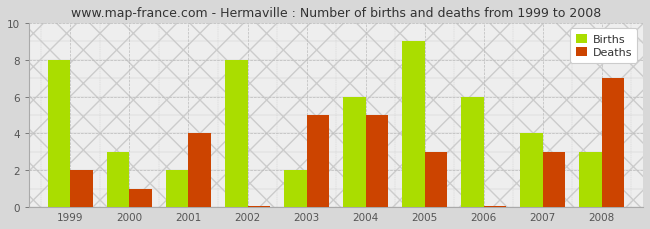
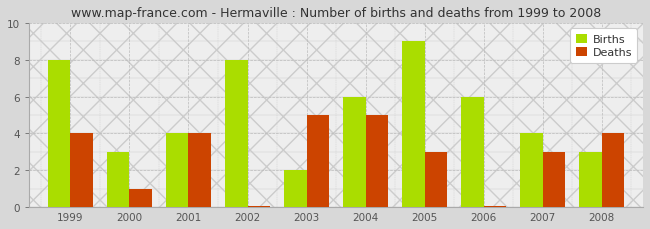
Deaths/1999: 2.0 -> 4.0
Births/2001: 2 -> 4
Deaths/2008: 7.0 -> 4.0
